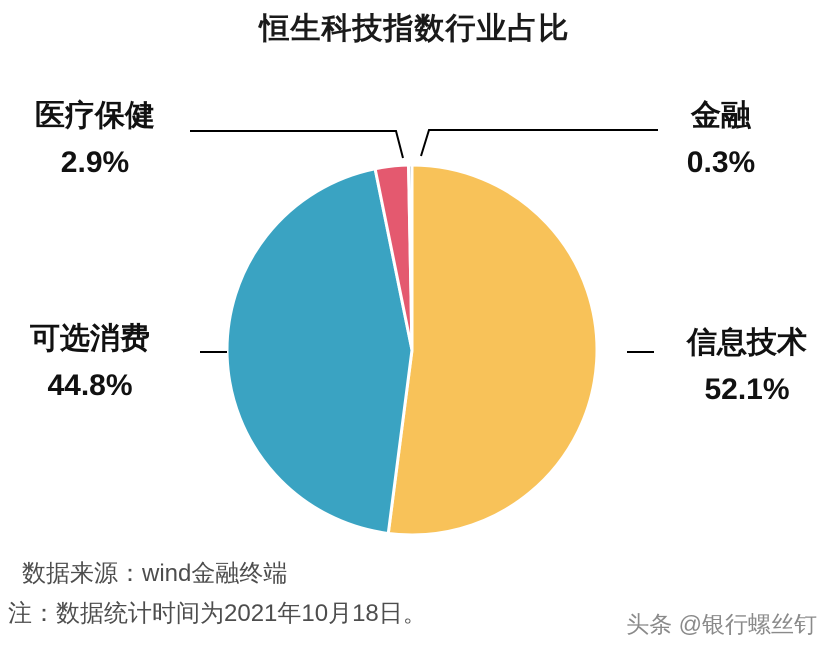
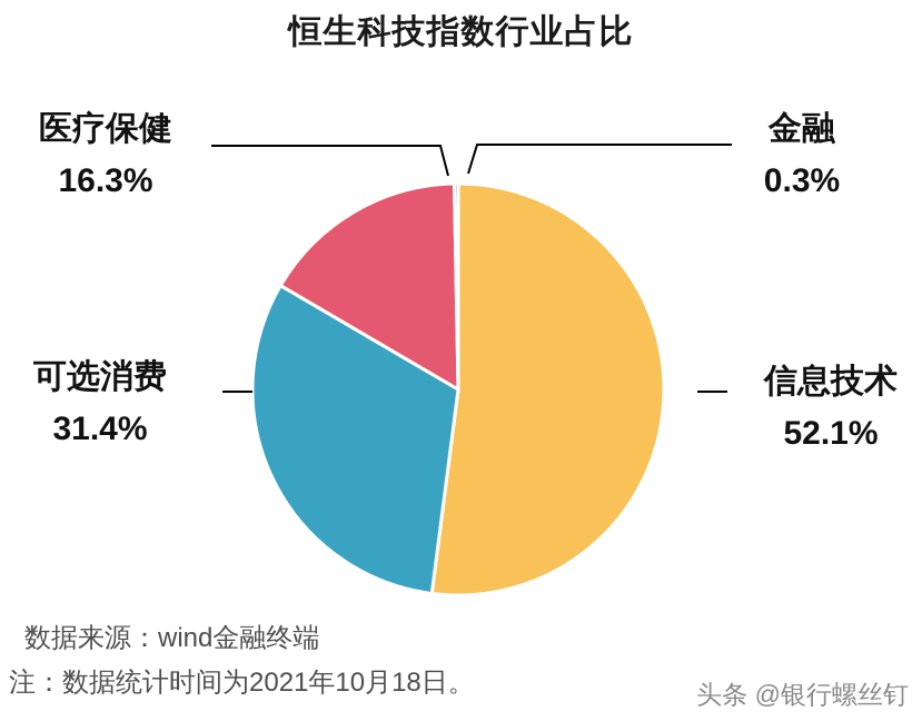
可选消费: 44.8% -> 31.4%
医疗保健: 2.9% -> 16.3%
